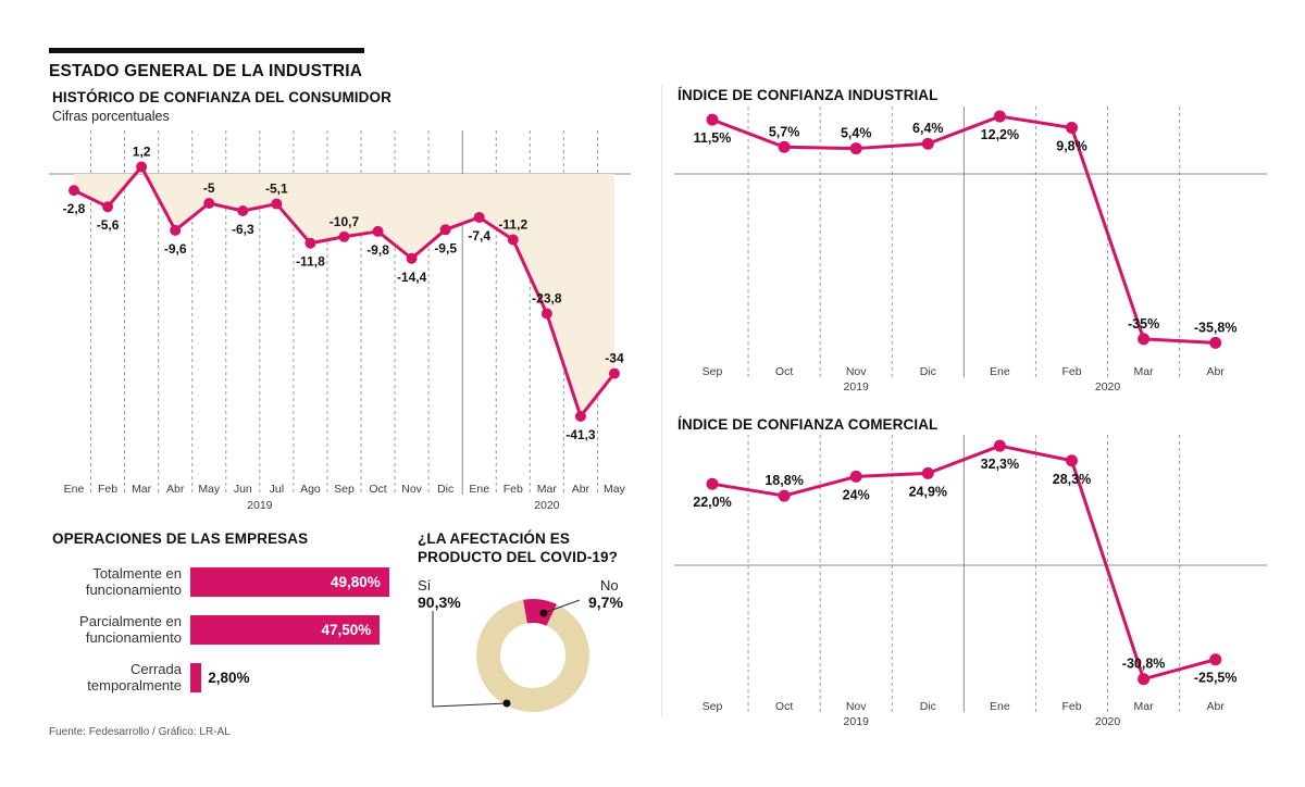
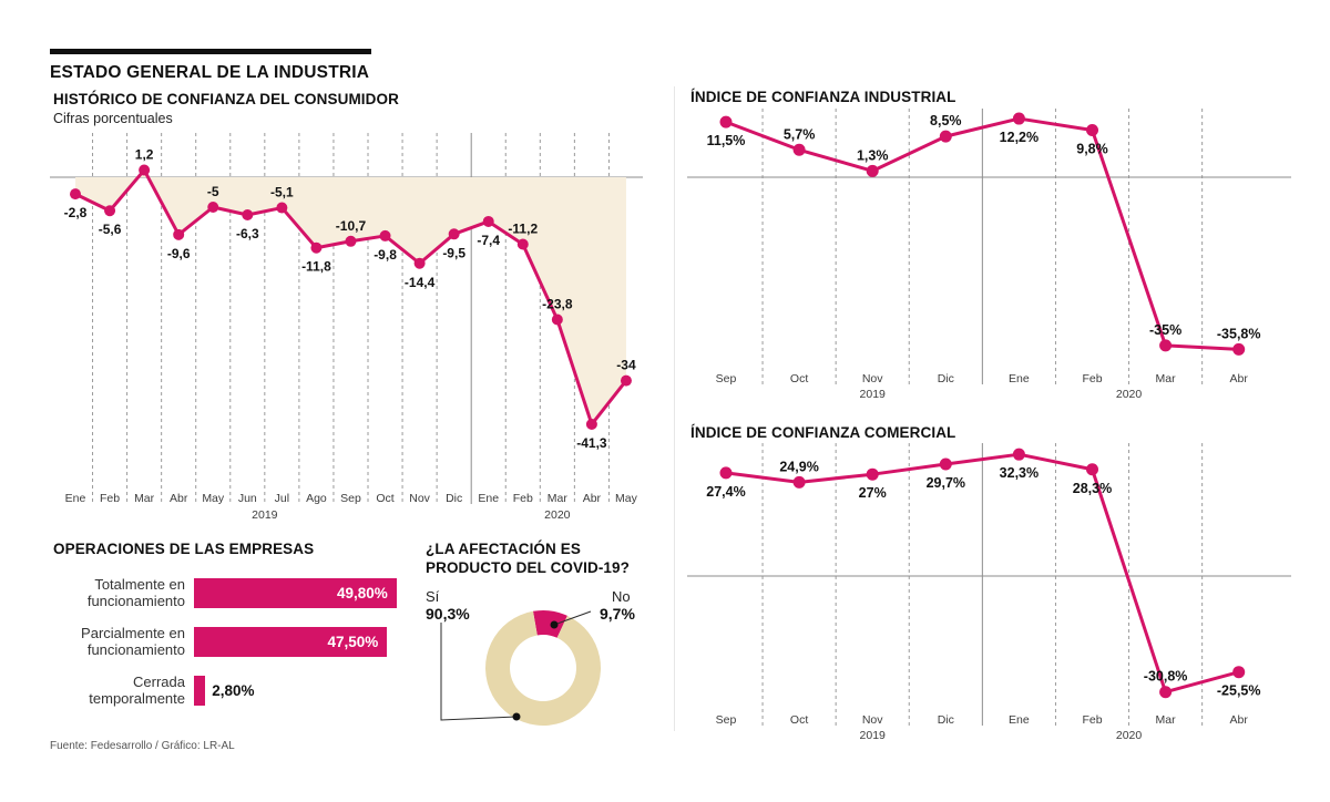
ÍNDICE DE CONFIANZA INDUSTRIAL/Nov: 5,4% -> 1,3%
ÍNDICE DE CONFIANZA INDUSTRIAL/Dic: 6,4% -> 8,5%
ÍNDICE DE CONFIANZA COMERCIAL/Sep: 22,0% -> 27,4%
ÍNDICE DE CONFIANZA COMERCIAL/Oct: 18,8% -> 24,9%
ÍNDICE DE CONFIANZA COMERCIAL/Nov: 24% -> 27%
ÍNDICE DE CONFIANZA COMERCIAL/Dic: 24,9% -> 29,7%
